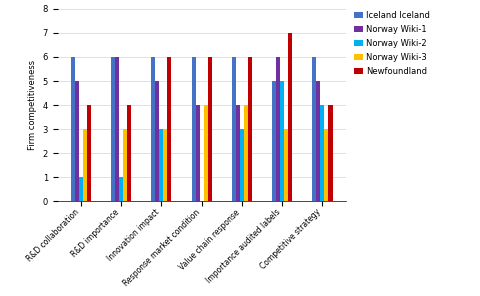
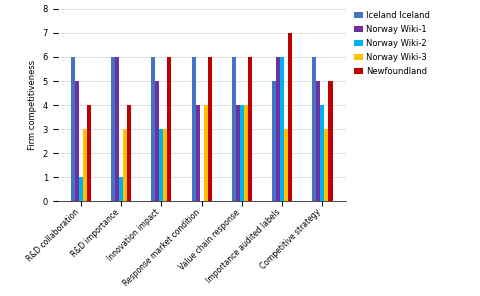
Norway Wiki-2/Value chain response: 3 -> 4
Norway Wiki-2/Importance audited labels: 5 -> 6
Newfoundland/Competitive strategy: 4 -> 5
